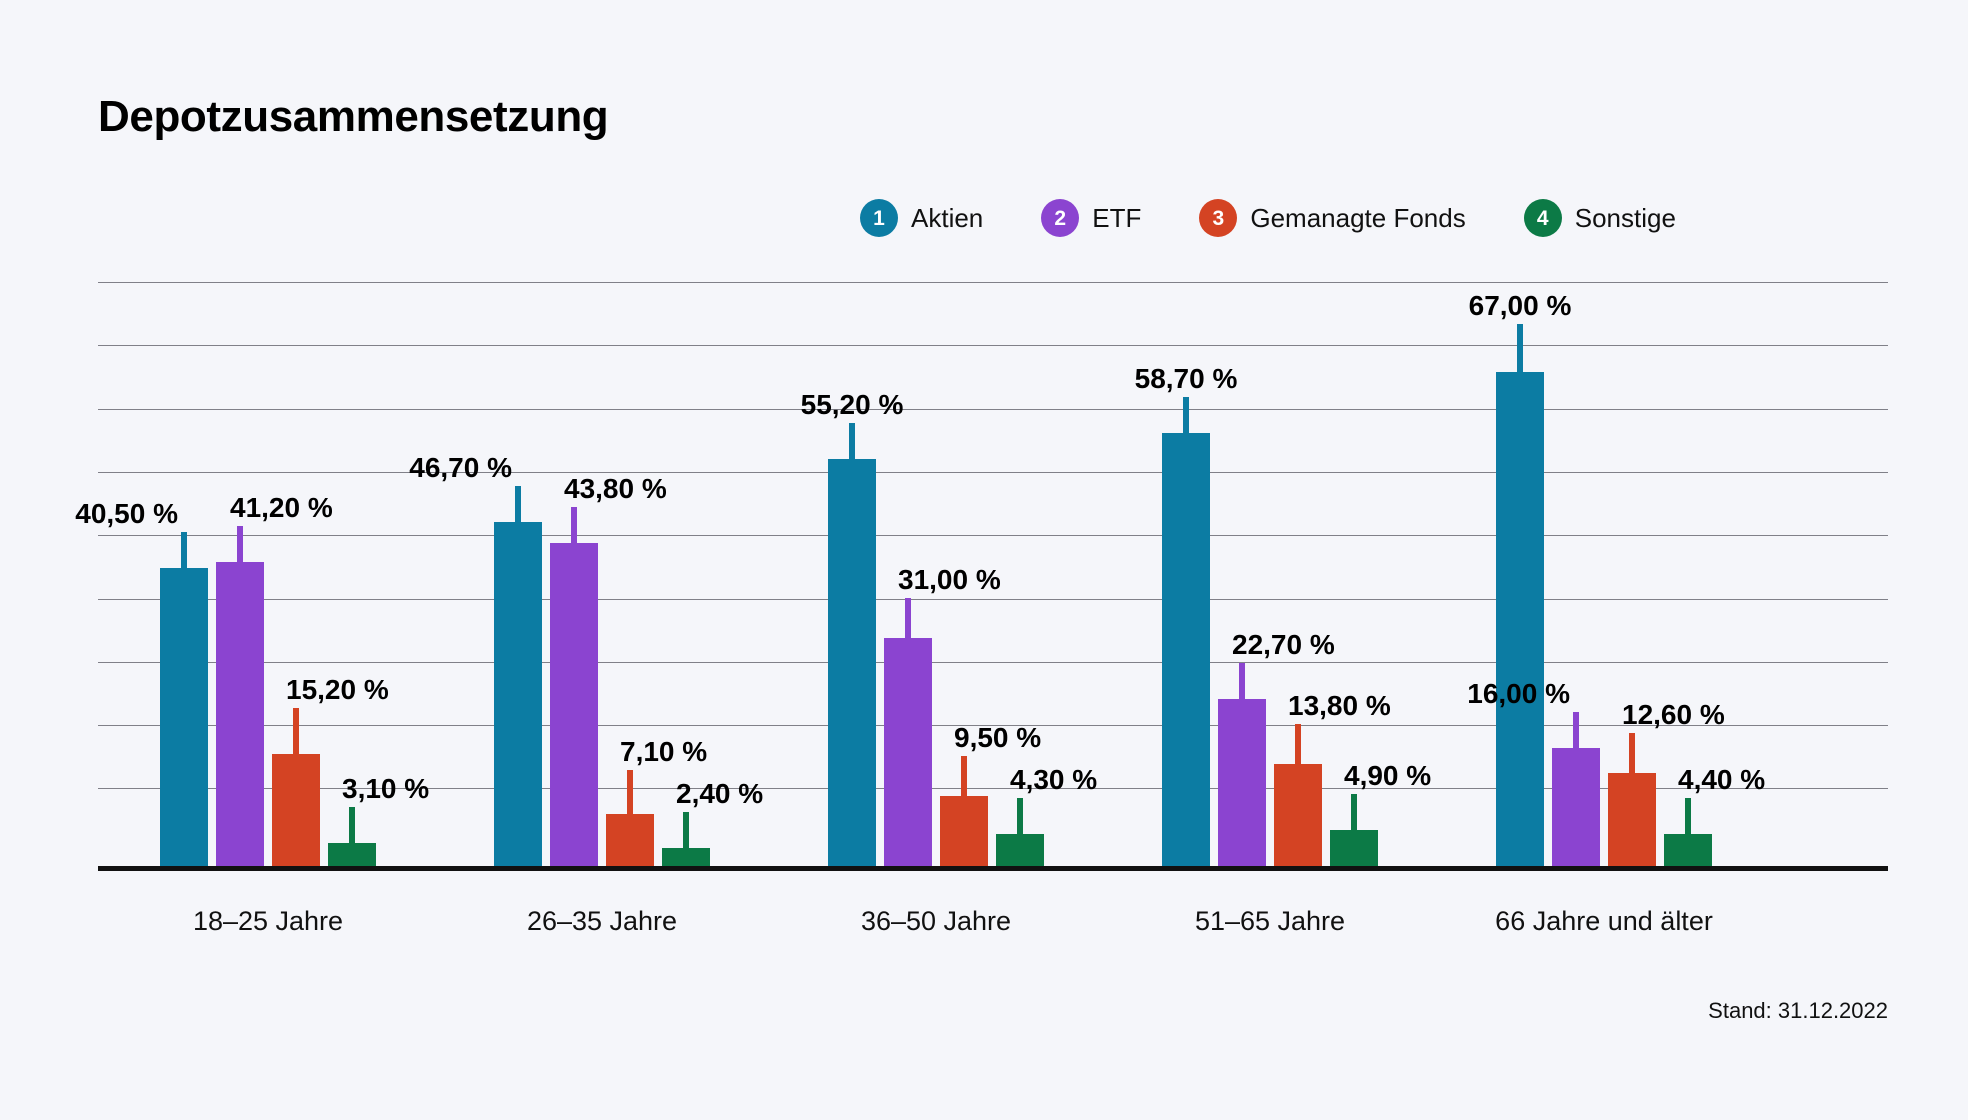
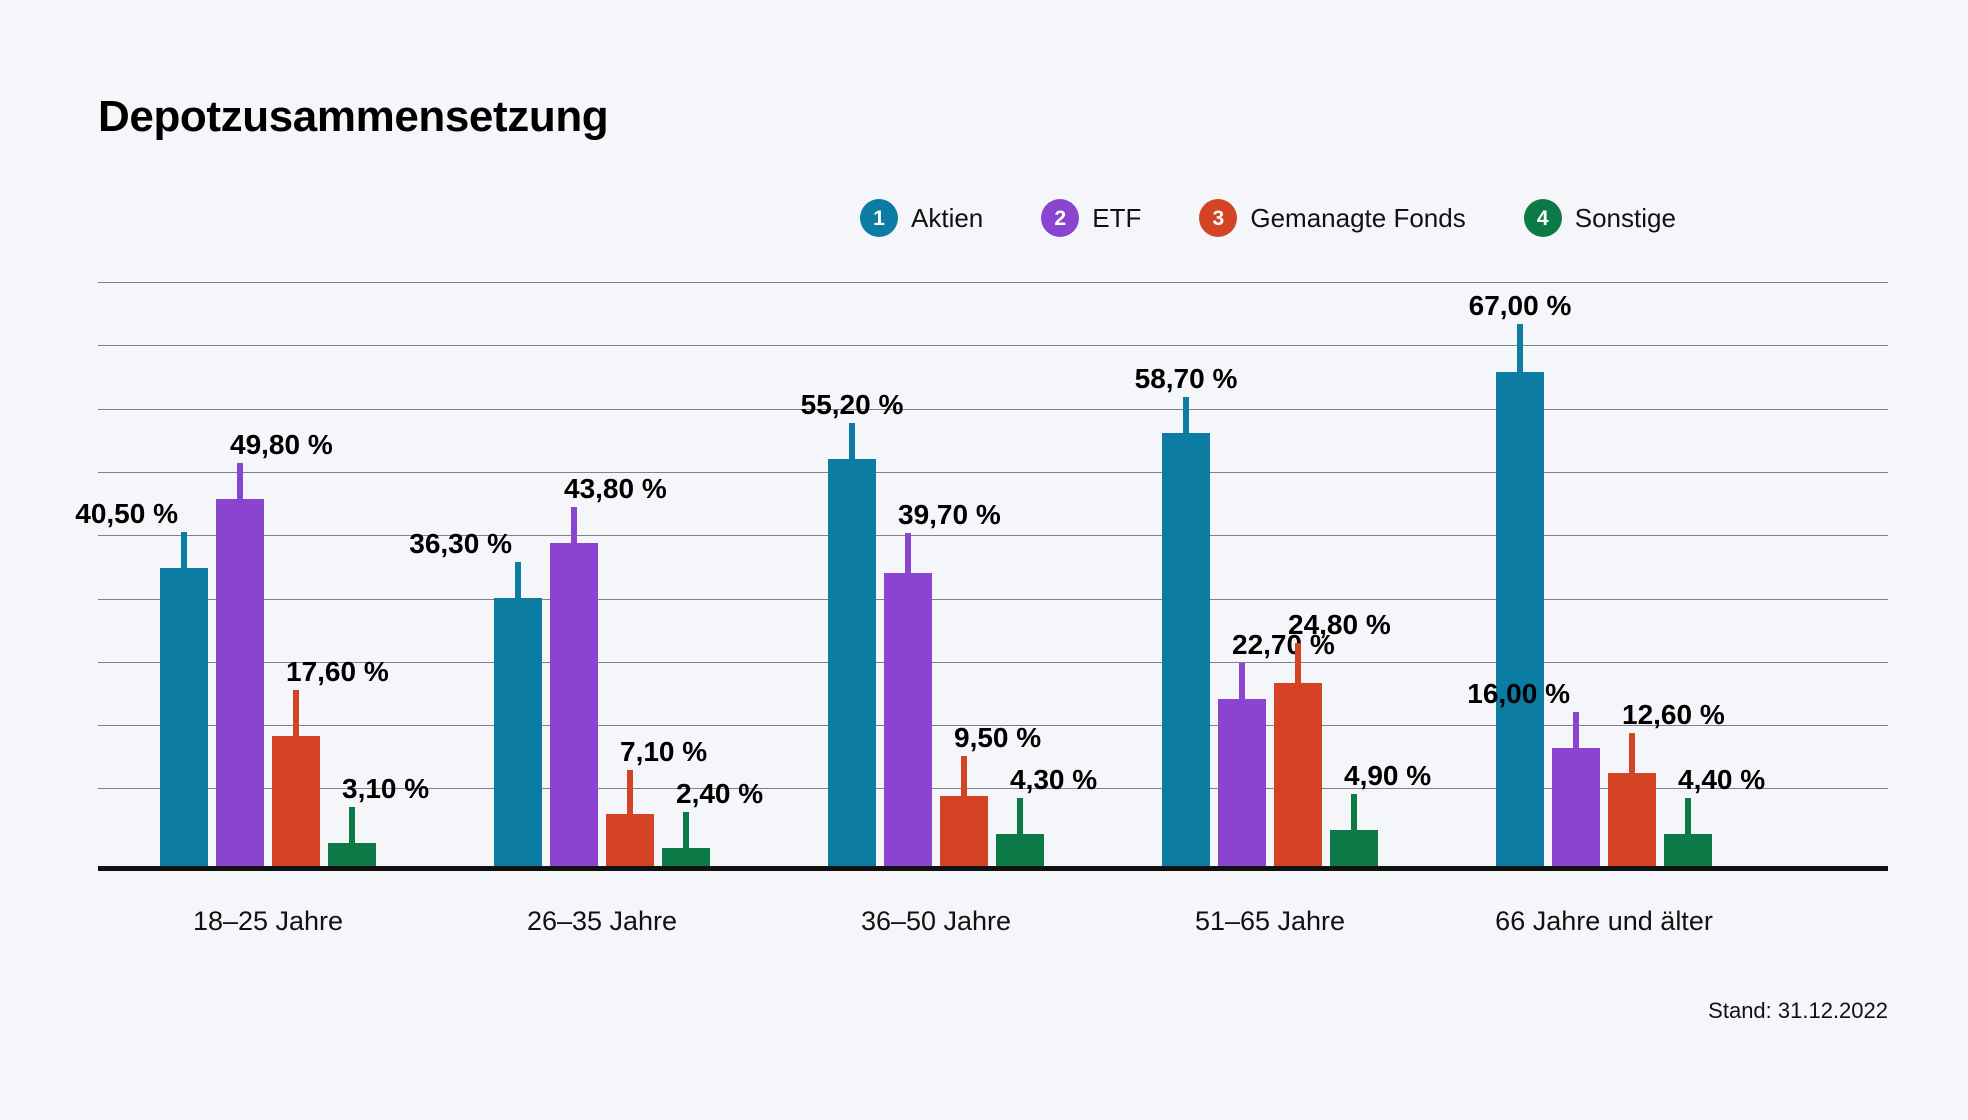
ETF/18–25 Jahre: 41,20 -> 49,80
Gemanagte Fonds/18–25 Jahre: 15,20 -> 17,60
Aktien/26–35 Jahre: 46,70 -> 36,30
ETF/36–50 Jahre: 31,00 -> 39,70
Gemanagte Fonds/51–65 Jahre: 13,80 -> 24,80
